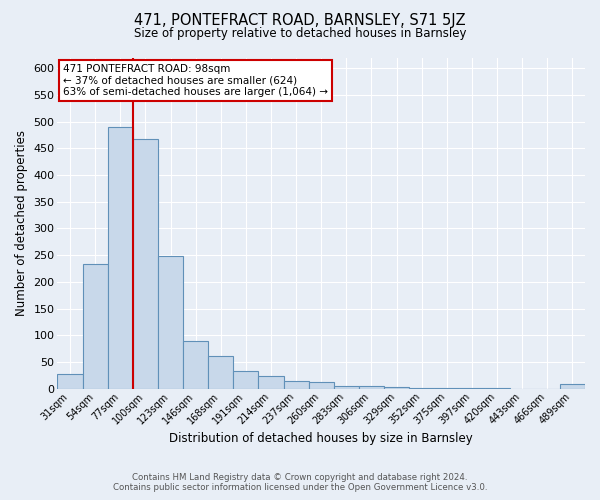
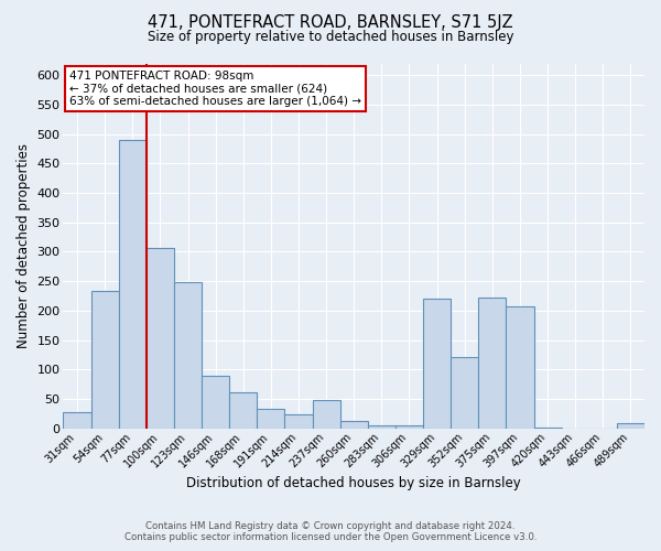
100sqm: 468 -> 306
237sqm: 14 -> 48
329sqm: 3 -> 220
352sqm: 2 -> 122
375sqm: 2 -> 222
397sqm: 1 -> 208
